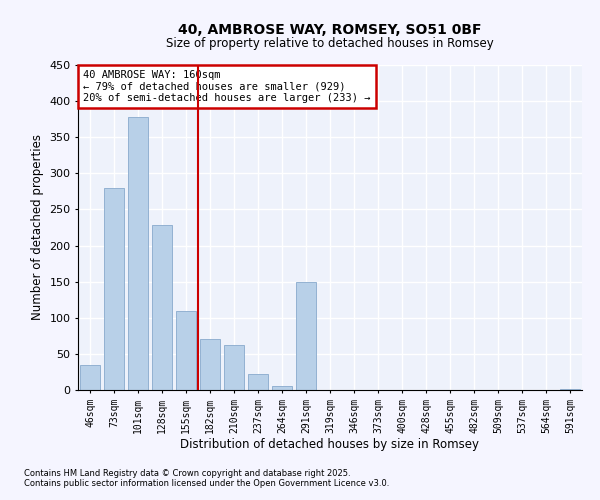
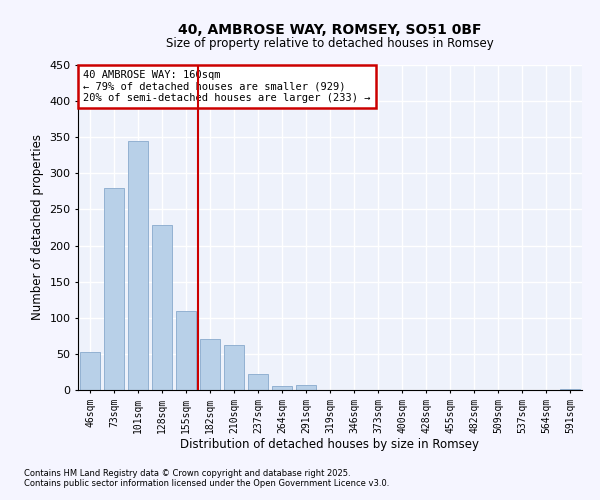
46sqm: 34 -> 52
101sqm: 378 -> 345
291sqm: 150 -> 7
